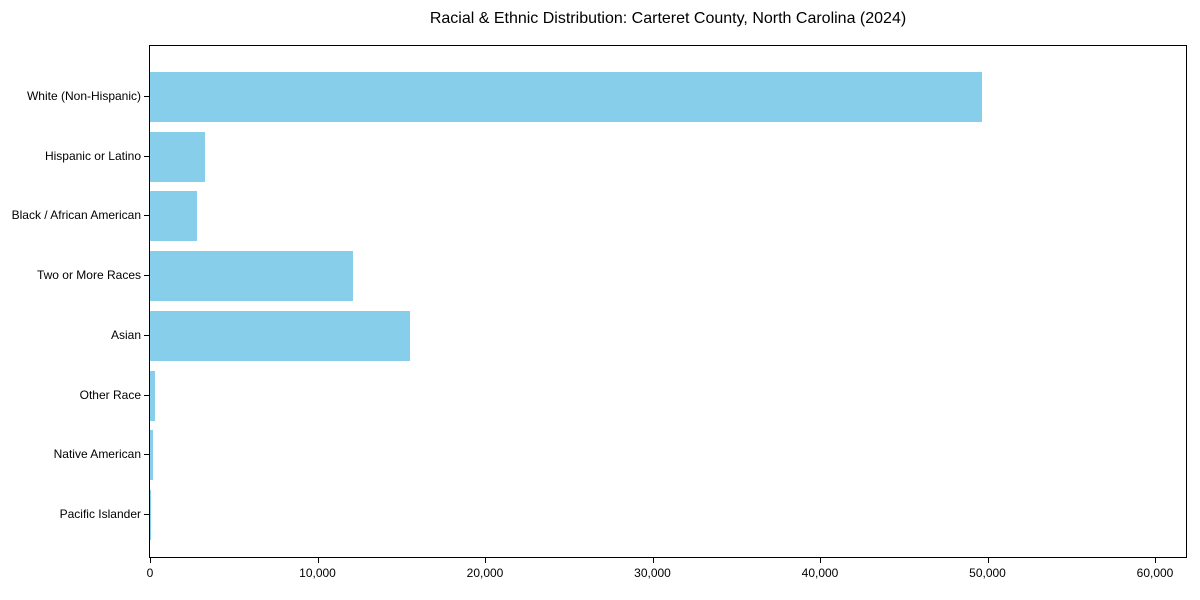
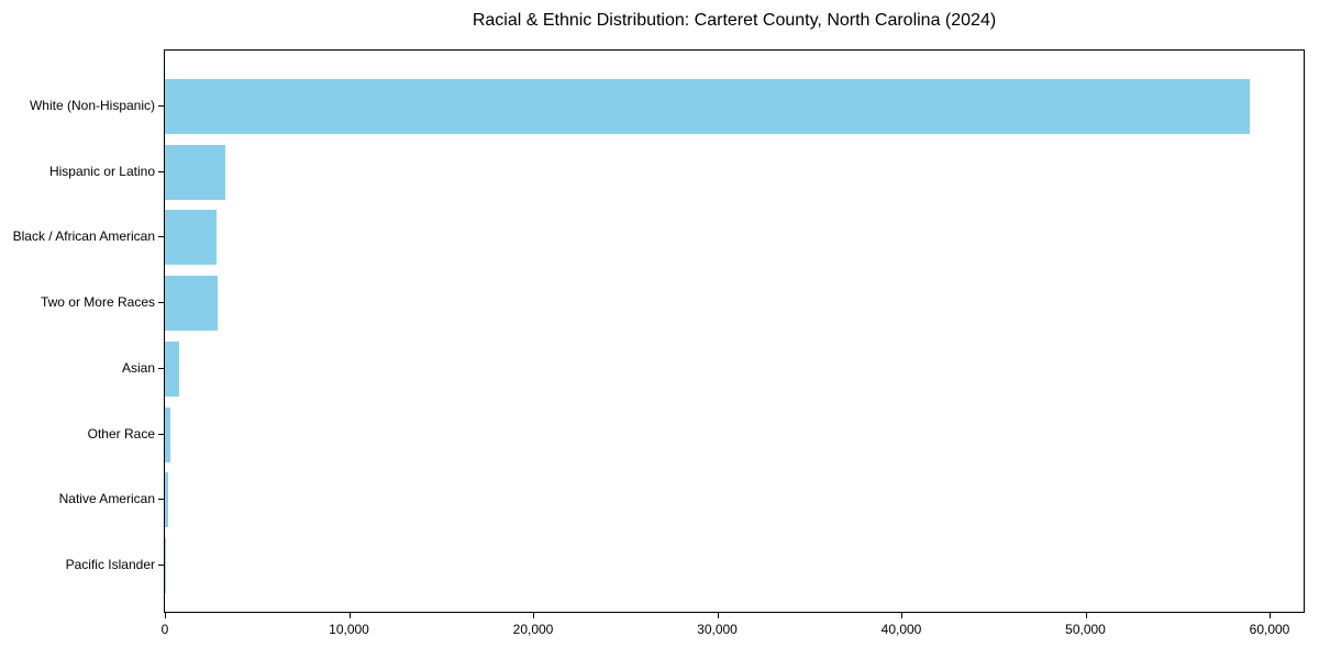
White (Non-Hispanic): 49700 -> 58900
Two or More Races: 12100 -> 2800
Asian: 15500 -> 800
